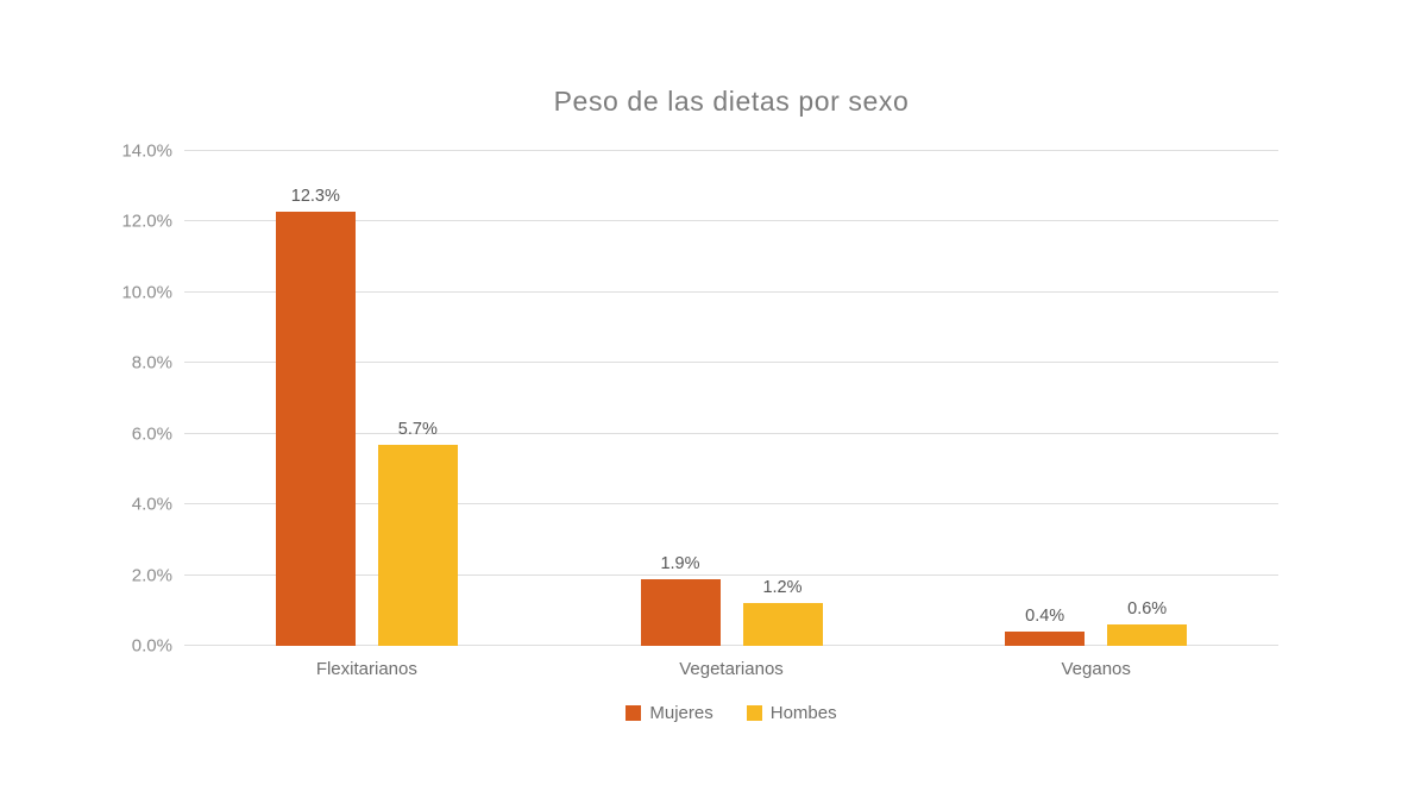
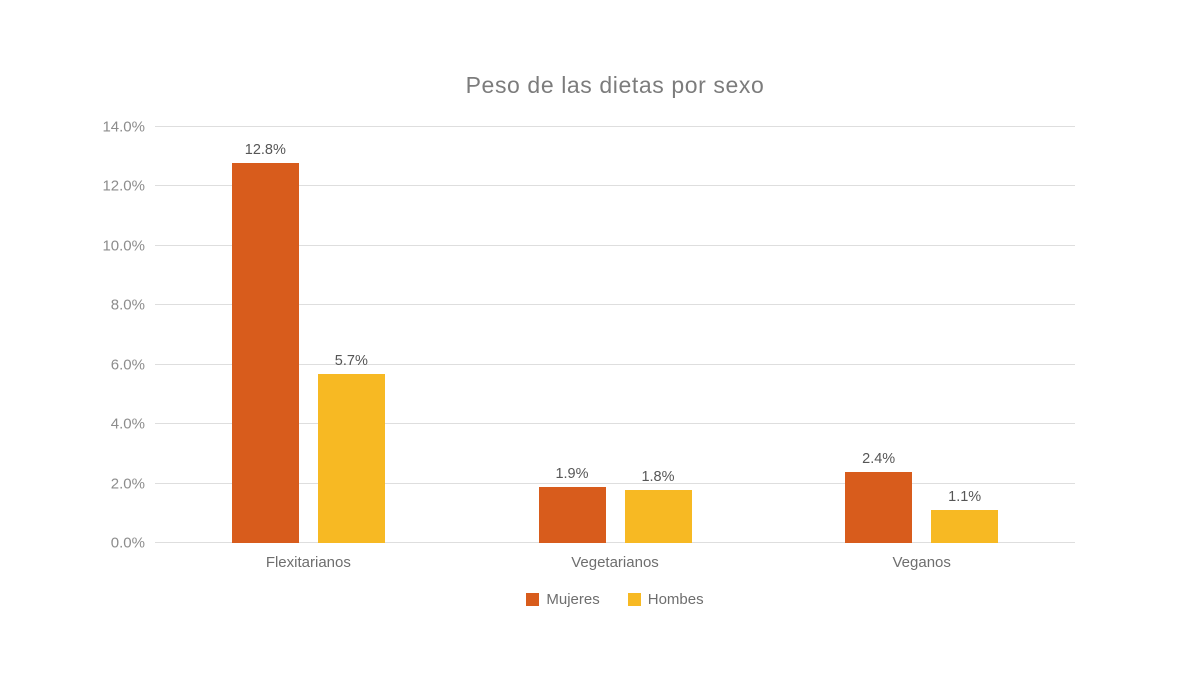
Mujeres/Flexitarianos: 12.3% -> 12.8%
Hombes/Vegetarianos: 1.2% -> 1.8%
Mujeres/Veganos: 0.4% -> 2.4%
Hombes/Veganos: 0.6% -> 1.1%
